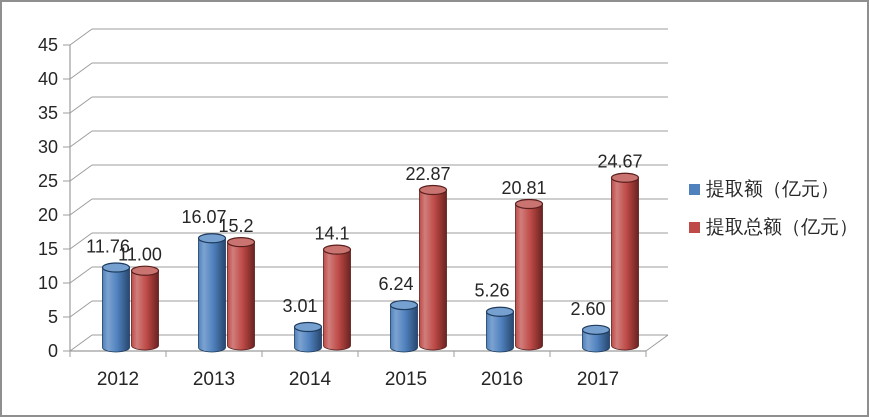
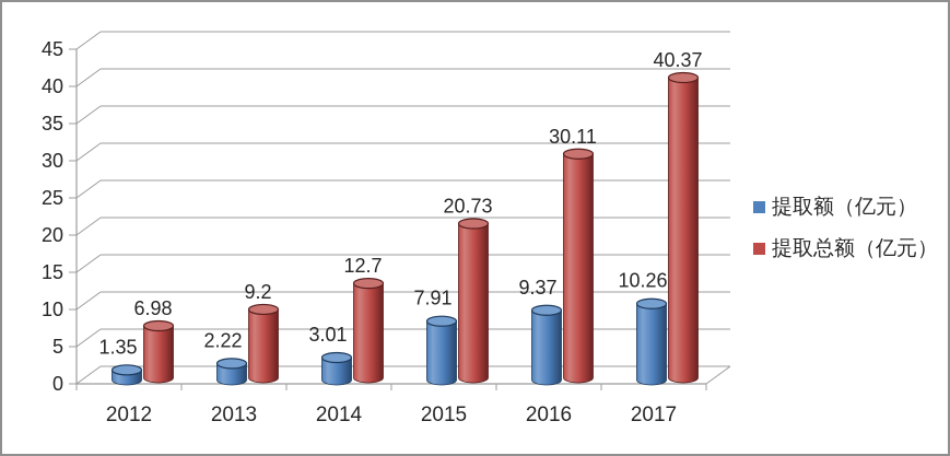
提取额（亿元）/2012: 11.76 -> 1.35
提取总额（亿元）/2012: 11.00 -> 6.98
提取额（亿元）/2013: 16.07 -> 2.22
提取总额（亿元）/2013: 15.2 -> 9.2
提取总额（亿元）/2014: 14.1 -> 12.7
提取额（亿元）/2015: 6.24 -> 7.91
提取总额（亿元）/2015: 22.87 -> 20.73
提取额（亿元）/2016: 5.26 -> 9.37
提取总额（亿元）/2016: 20.81 -> 30.11
提取额（亿元）/2017: 2.60 -> 10.26
提取总额（亿元）/2017: 24.67 -> 40.37
